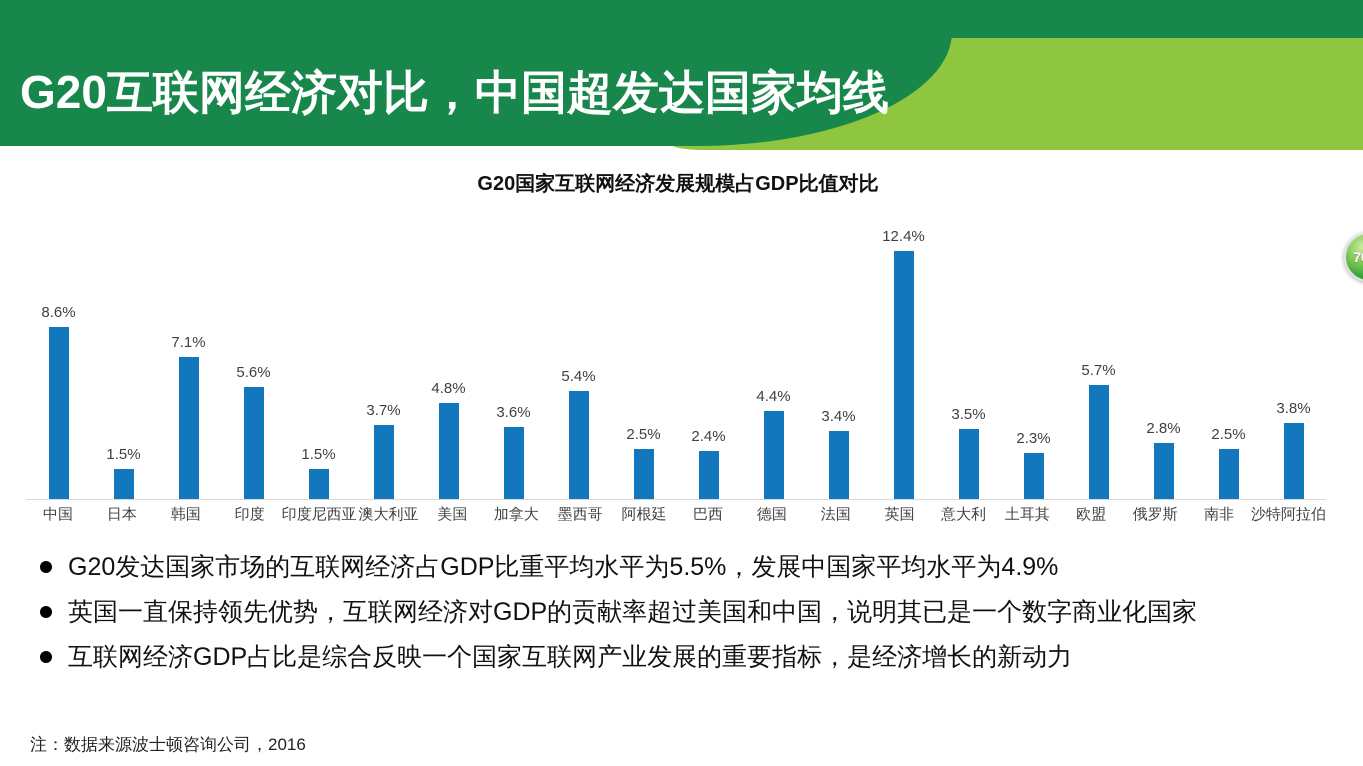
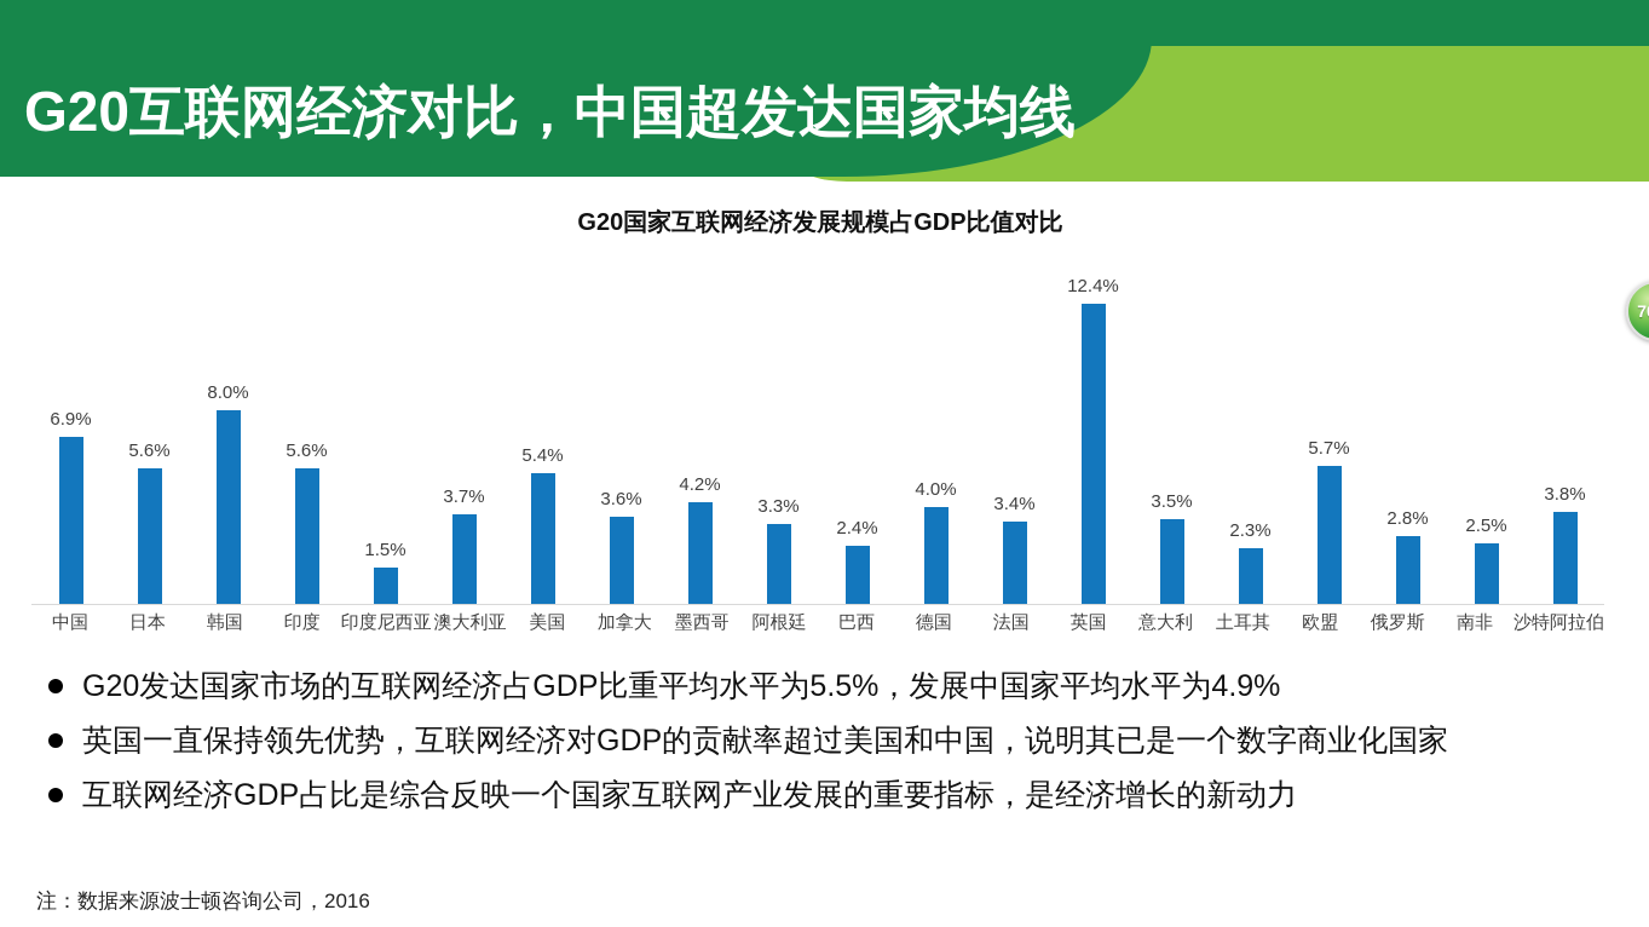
中国: 8.6% -> 6.9%
日本: 1.5% -> 5.6%
韩国: 7.1% -> 8.0%
美国: 4.8% -> 5.4%
墨西哥: 5.4% -> 4.2%
阿根廷: 2.5% -> 3.3%
德国: 4.4% -> 4.0%
